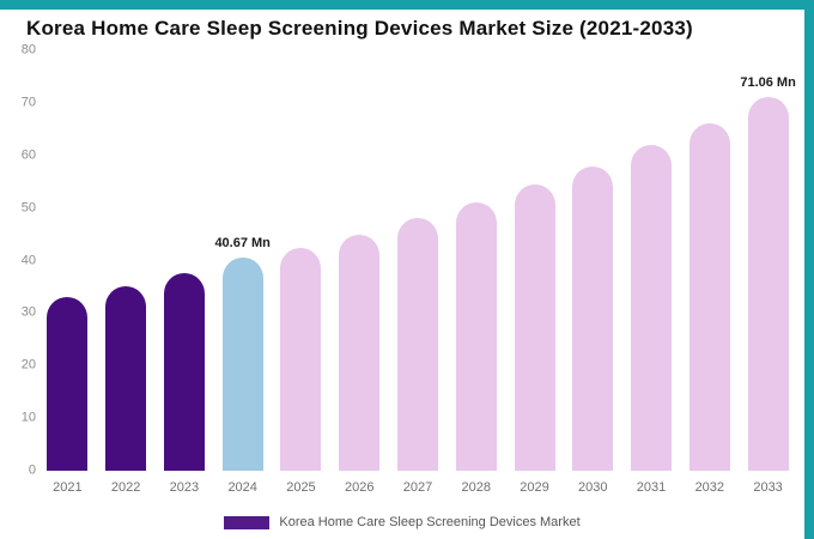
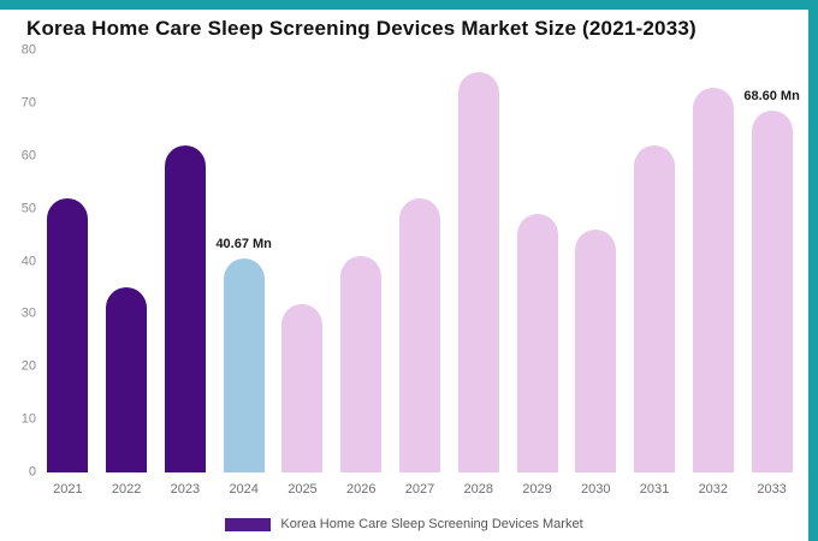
2021: 33 -> 52
2023: 38 -> 62
2025: 42 -> 32
2026: 45 -> 41
2027: 48 -> 52
2028: 51 -> 76
2029: 54 -> 49
2030: 58 -> 46
2032: 66 -> 73
2033: 71.06 -> 68.60
